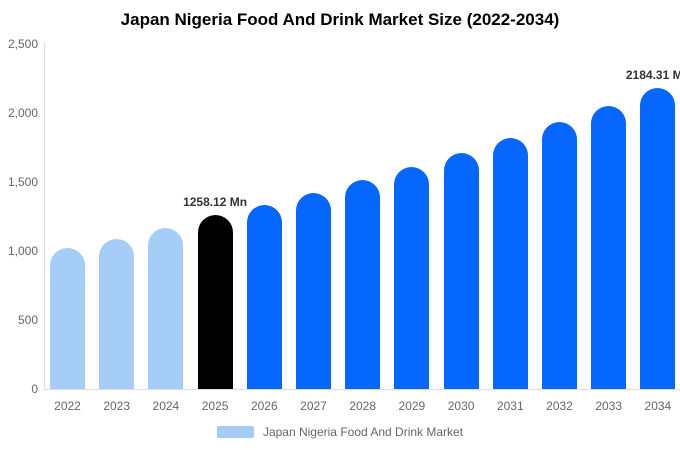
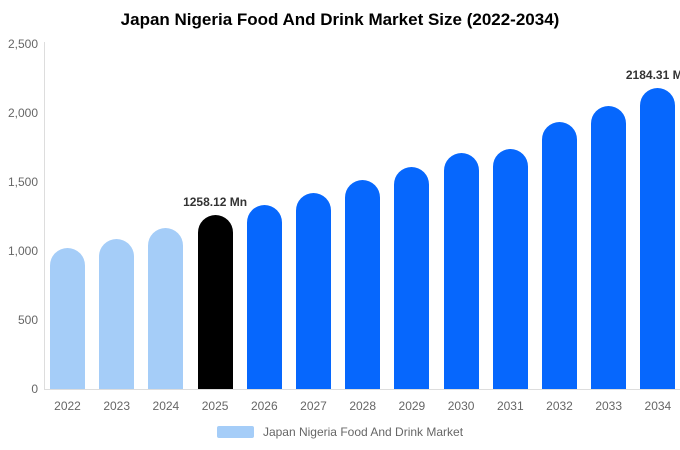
2031: 1820 -> 1740
